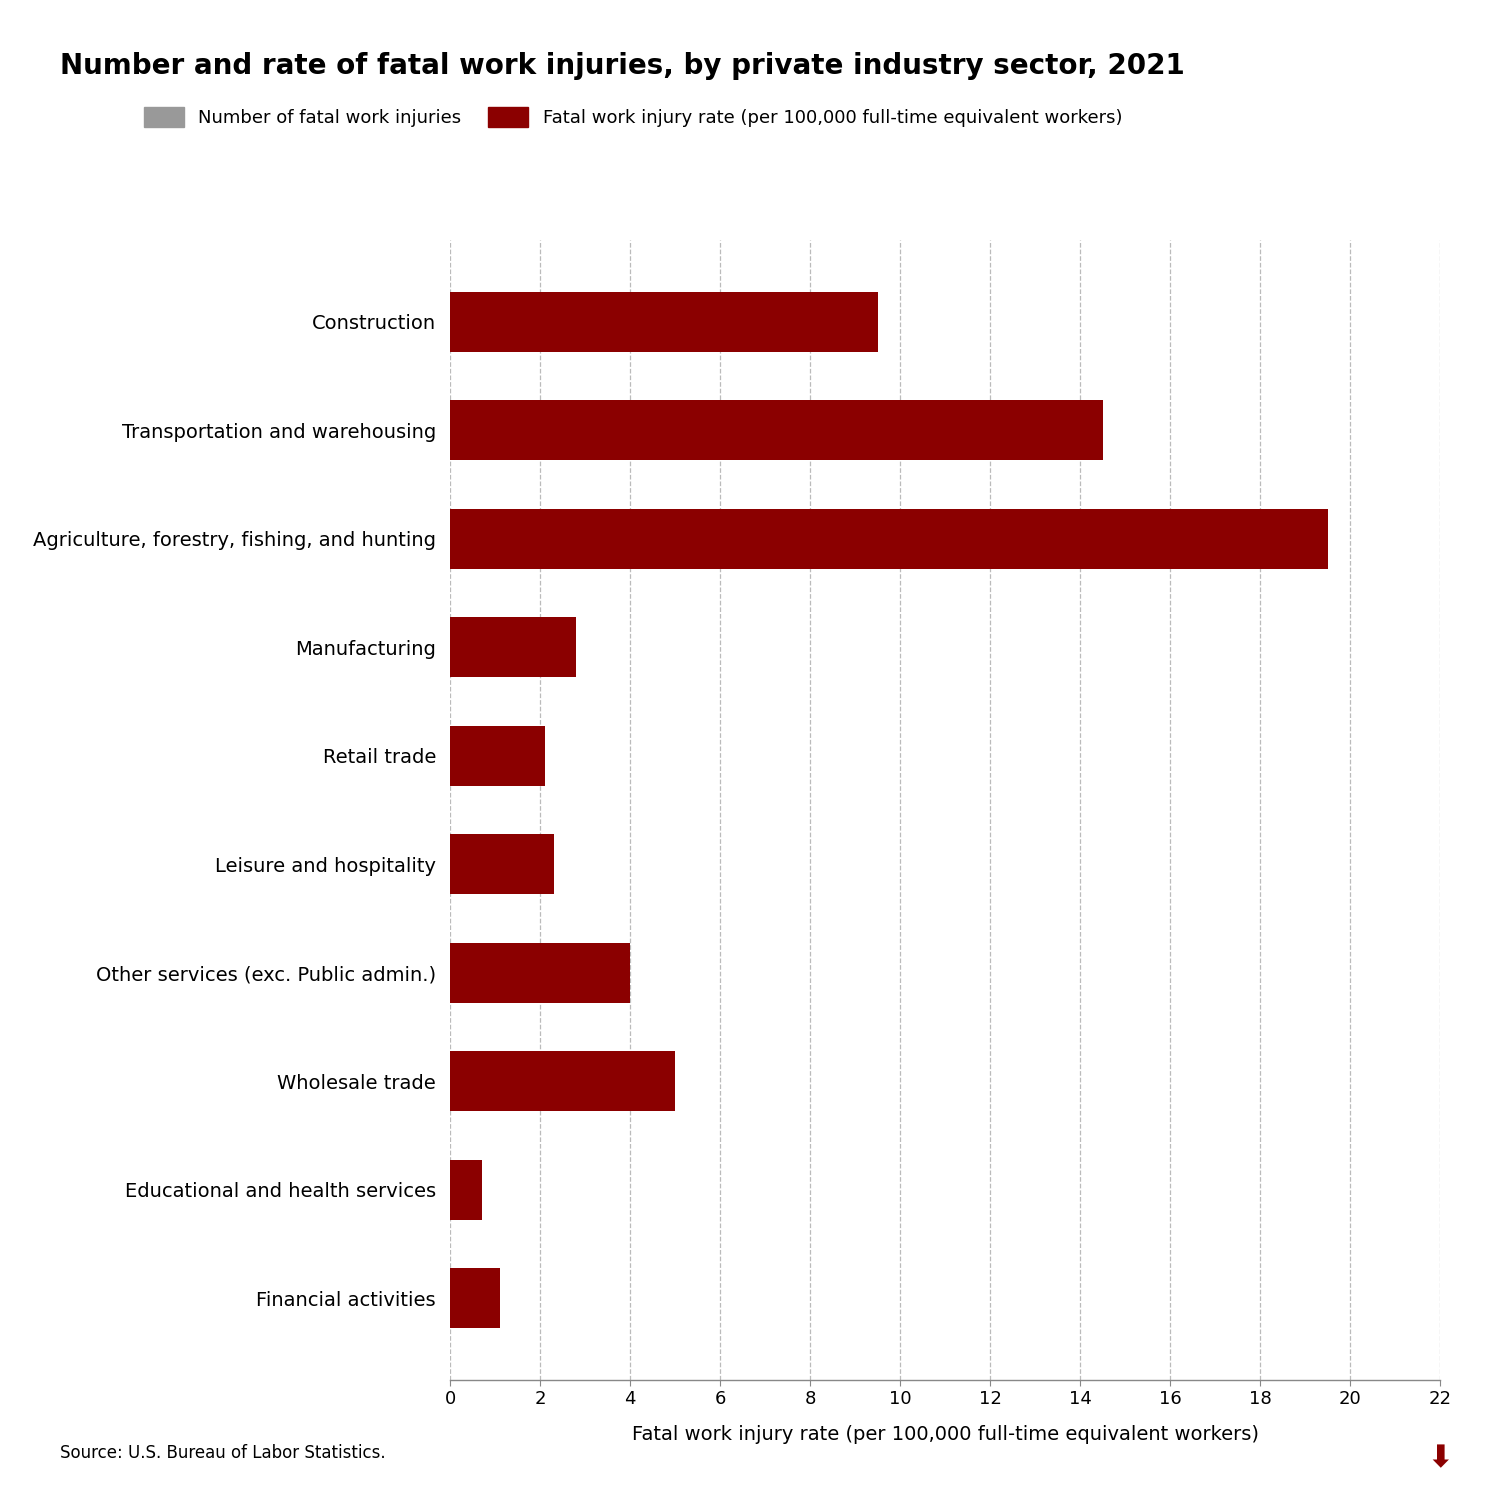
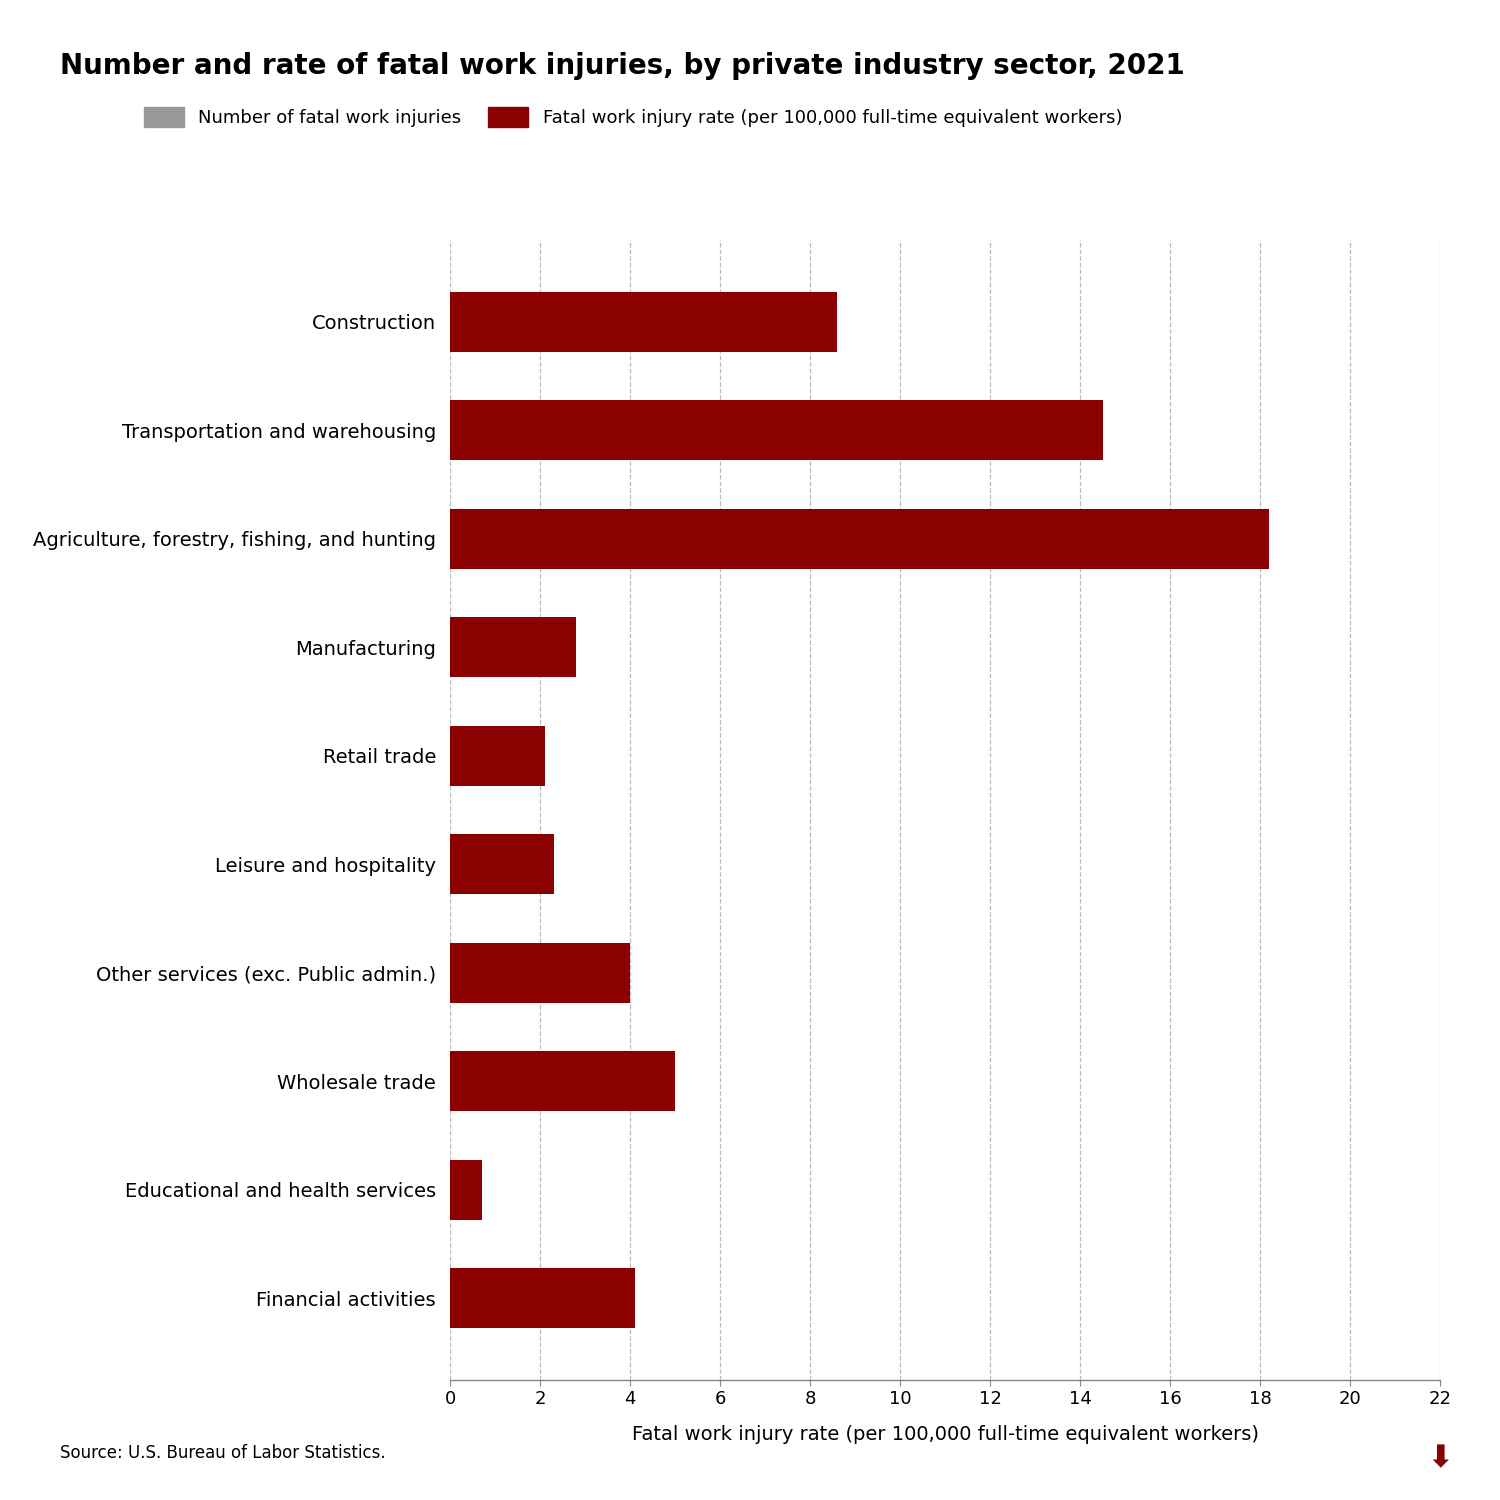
Construction: 9.5 -> 8.6
Agriculture, forestry, fishing, and hunting: 19.5 -> 18.2
Financial activities: 1.1 -> 4.1
